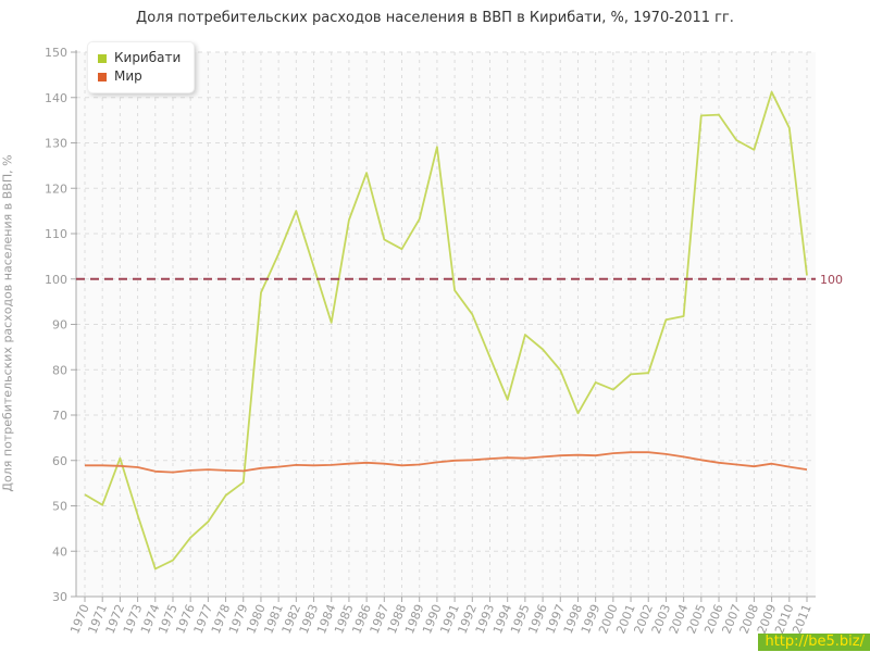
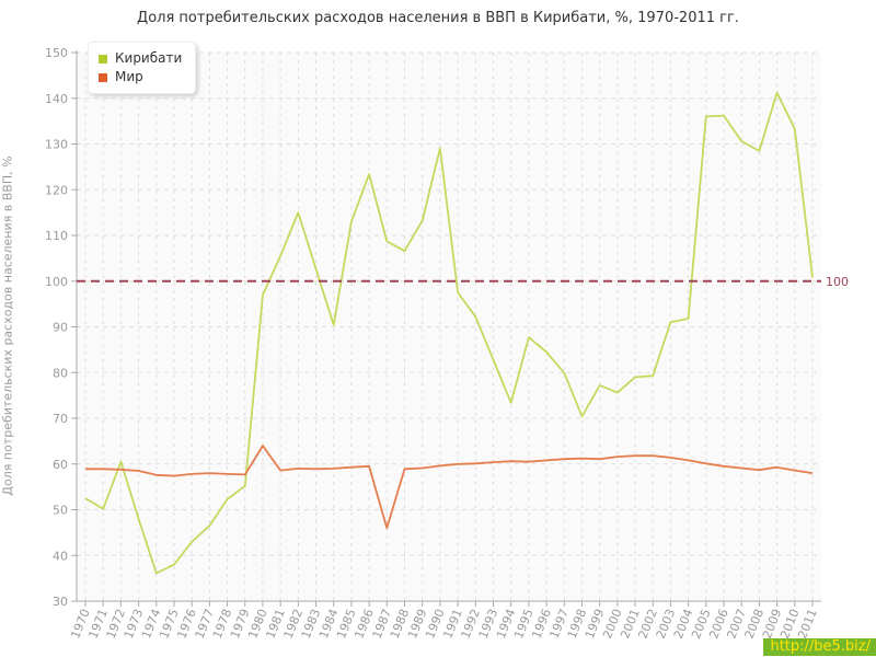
Мир/1980: 58 -> 64
Мир/1987: 59 -> 46
